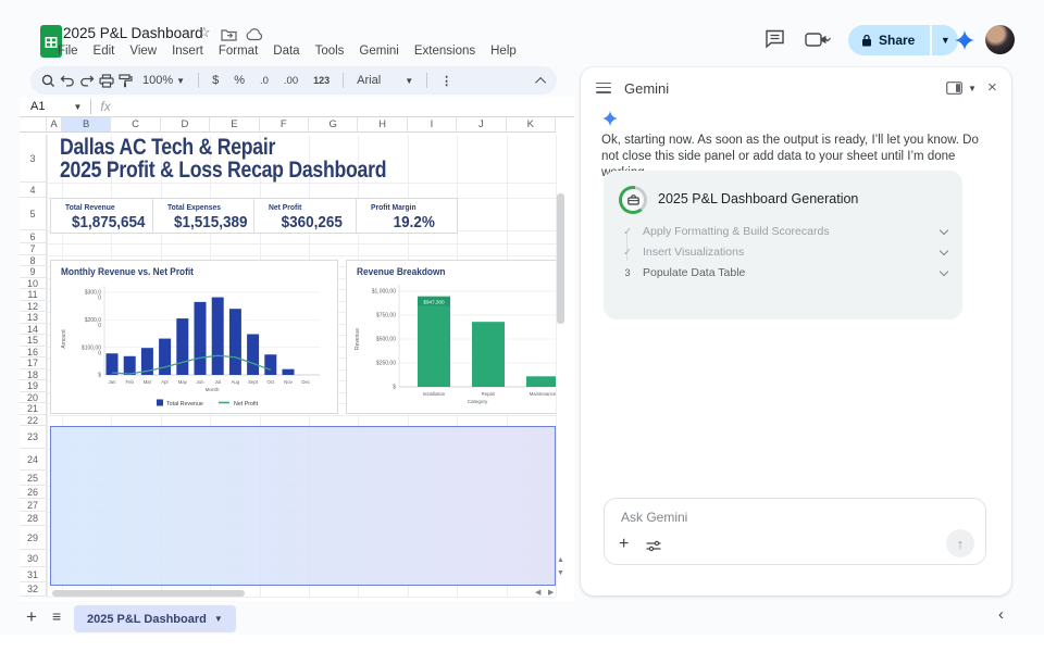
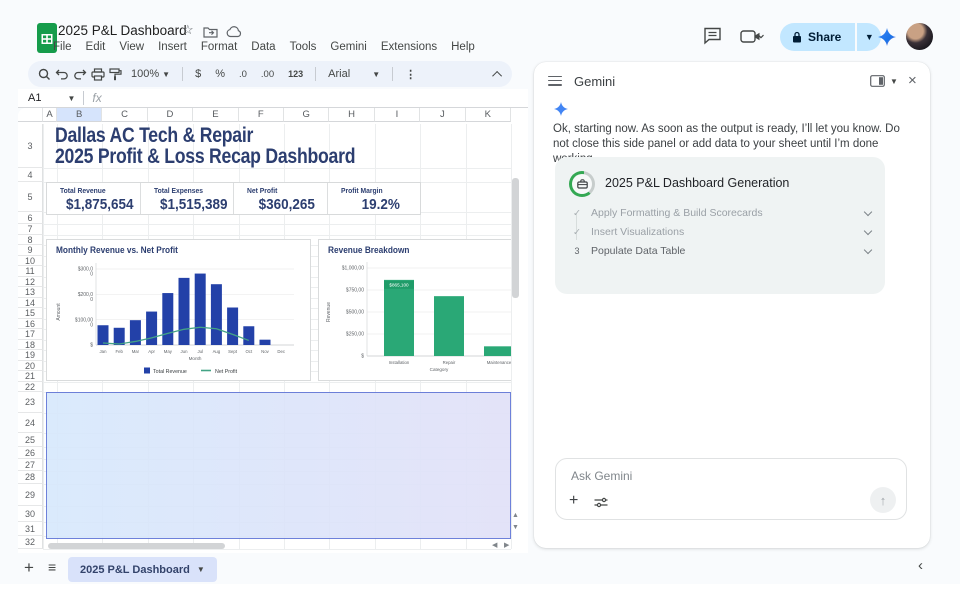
Revenue Breakdown/Installation: $947,300 -> $865,100
